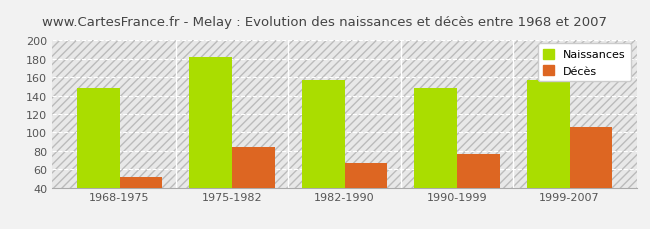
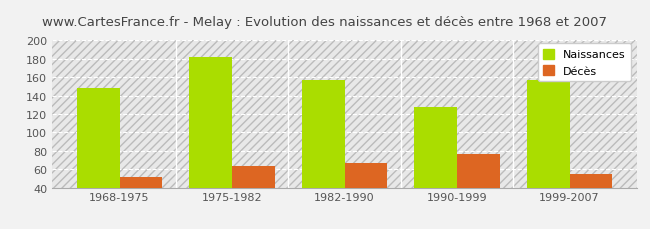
Décès/1975-1982: 84 -> 64
Naissances/1990-1999: 148 -> 128
Décès/1999-2007: 106 -> 55
